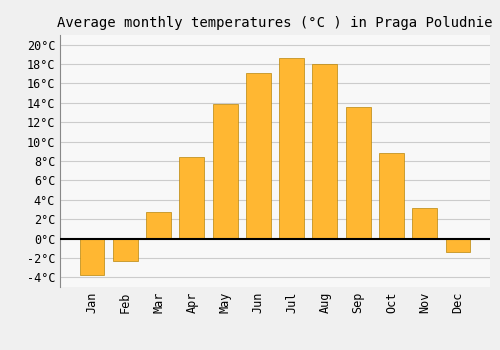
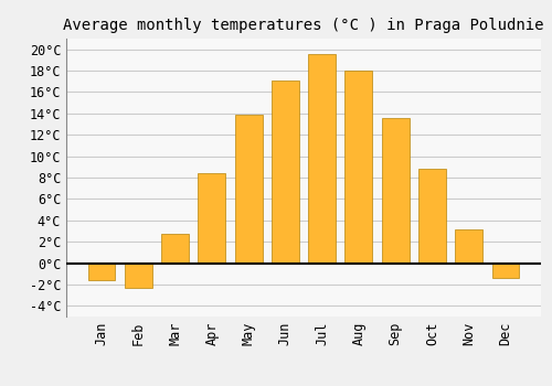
Jan: -3.8°C -> -1.6°C
Jul: 18.6°C -> 19.6°C
